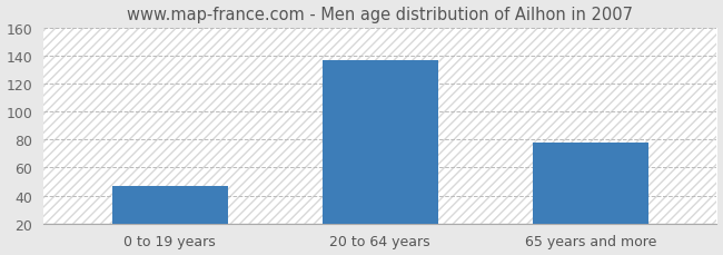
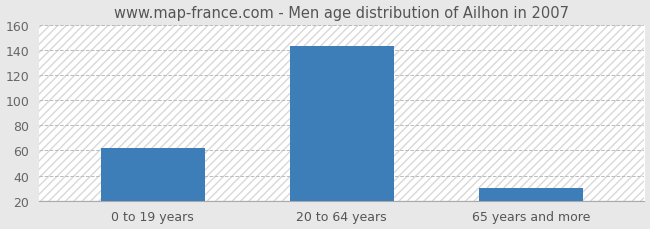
0 to 19 years: 47 -> 62
20 to 64 years: 137 -> 143
65 years and more: 78 -> 30
